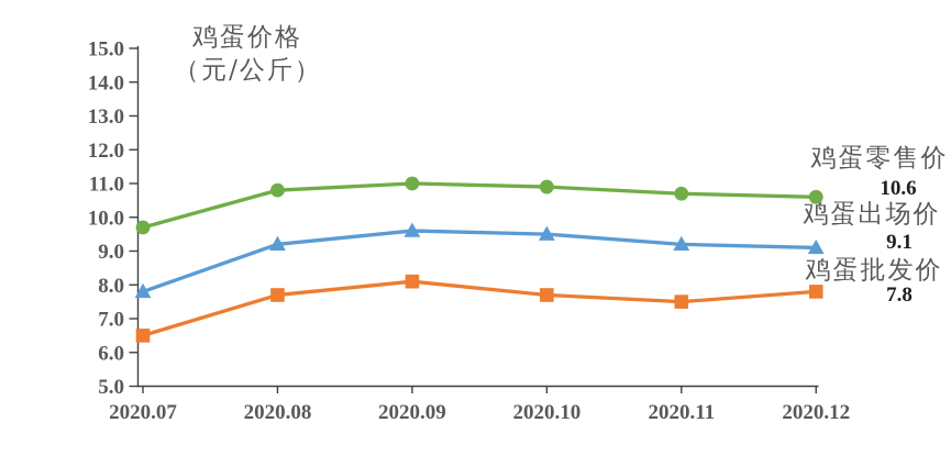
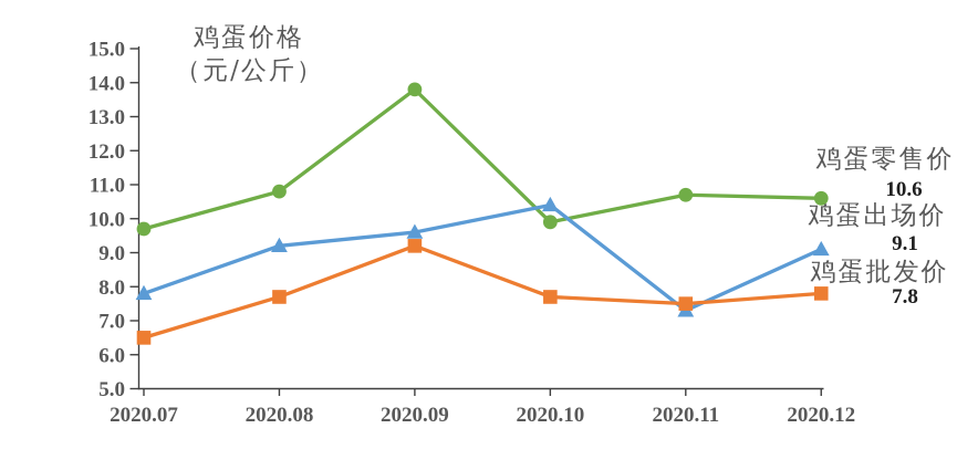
鸡蛋零售价/2020.09: 11.0 -> 13.8
鸡蛋批发价/2020.09: 8.1 -> 9.2
鸡蛋零售价/2020.10: 10.9 -> 9.9
鸡蛋出场价/2020.10: 9.5 -> 10.4
鸡蛋出场价/2020.11: 9.2 -> 7.3
